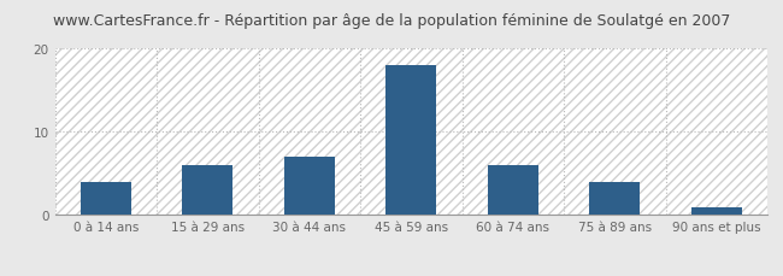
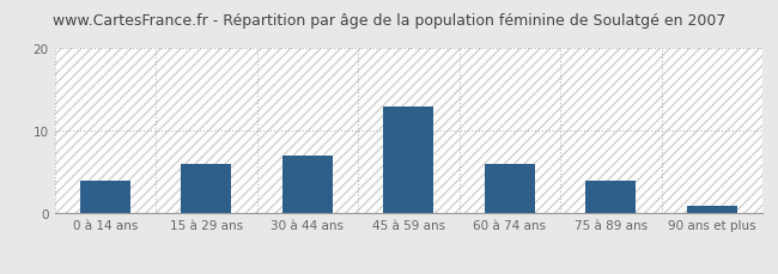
45 à 59 ans: 18 -> 13
